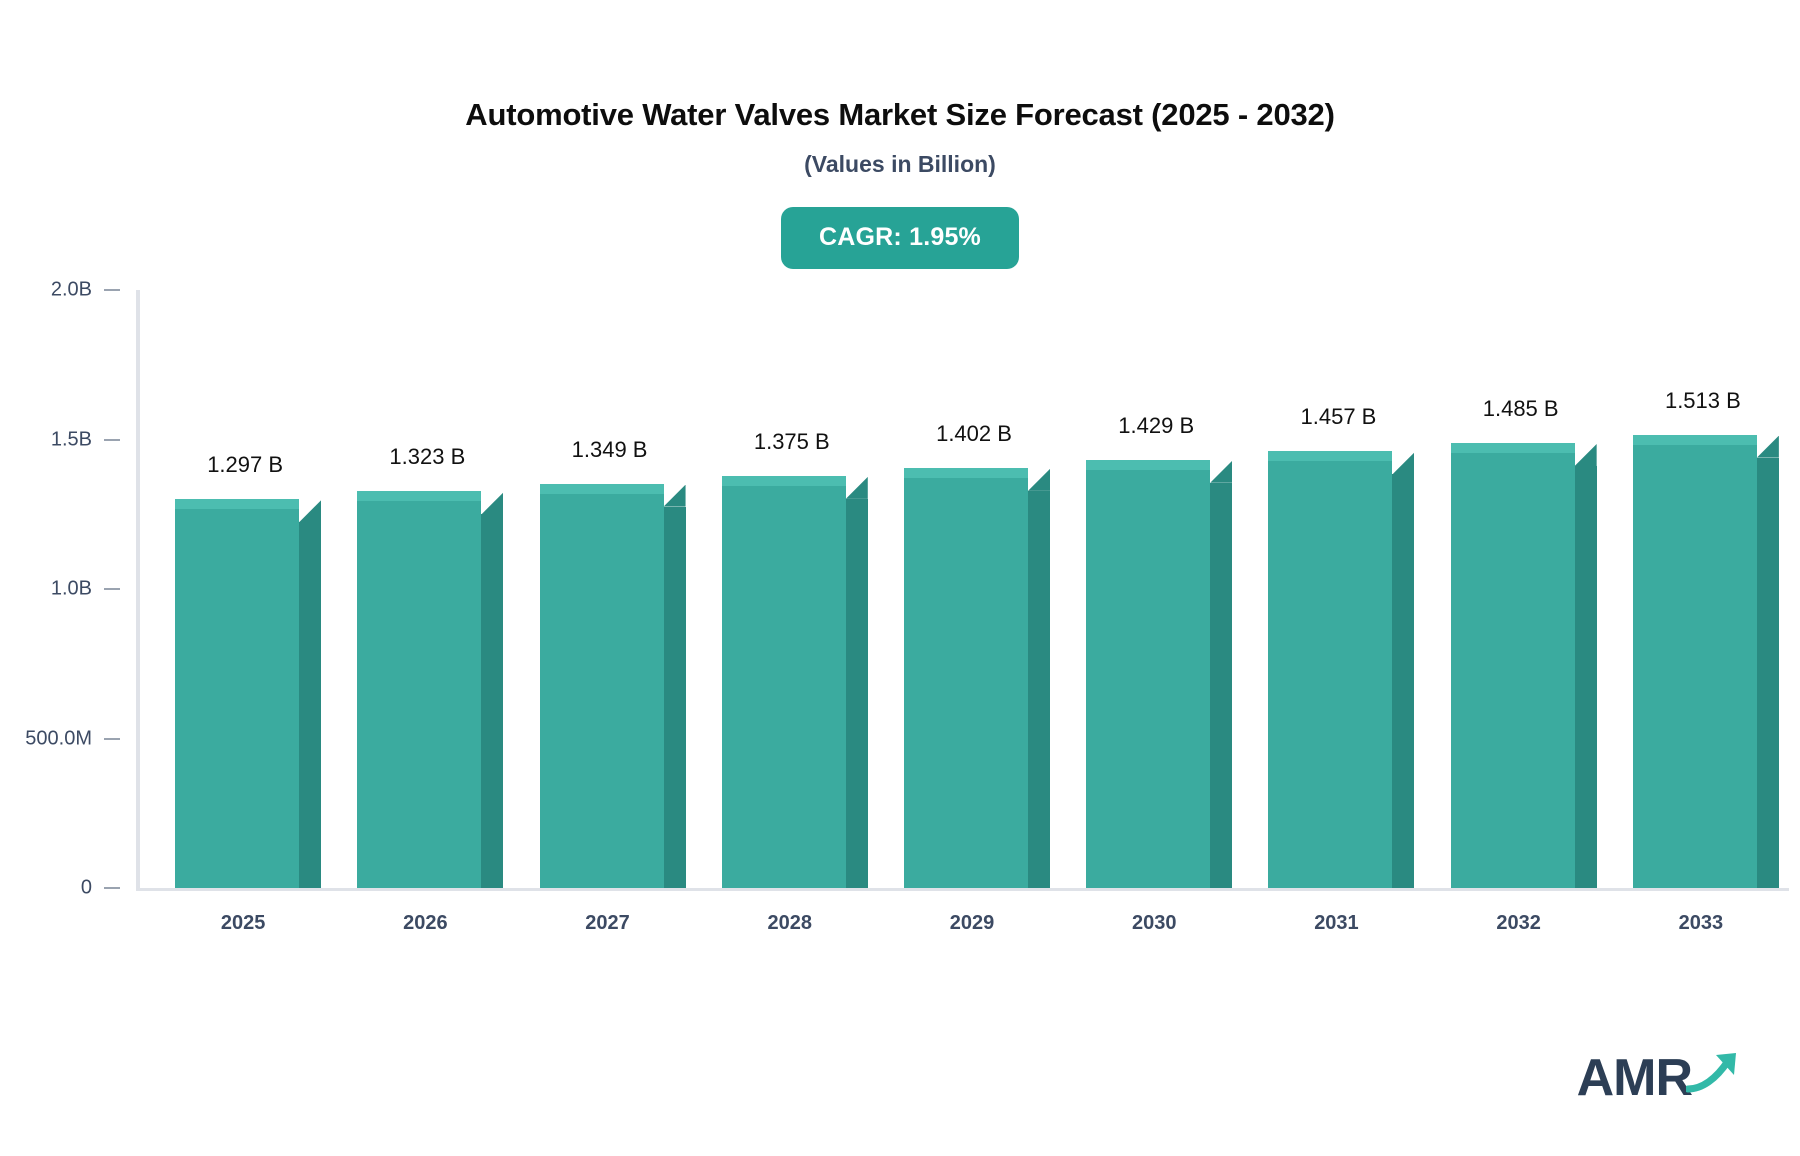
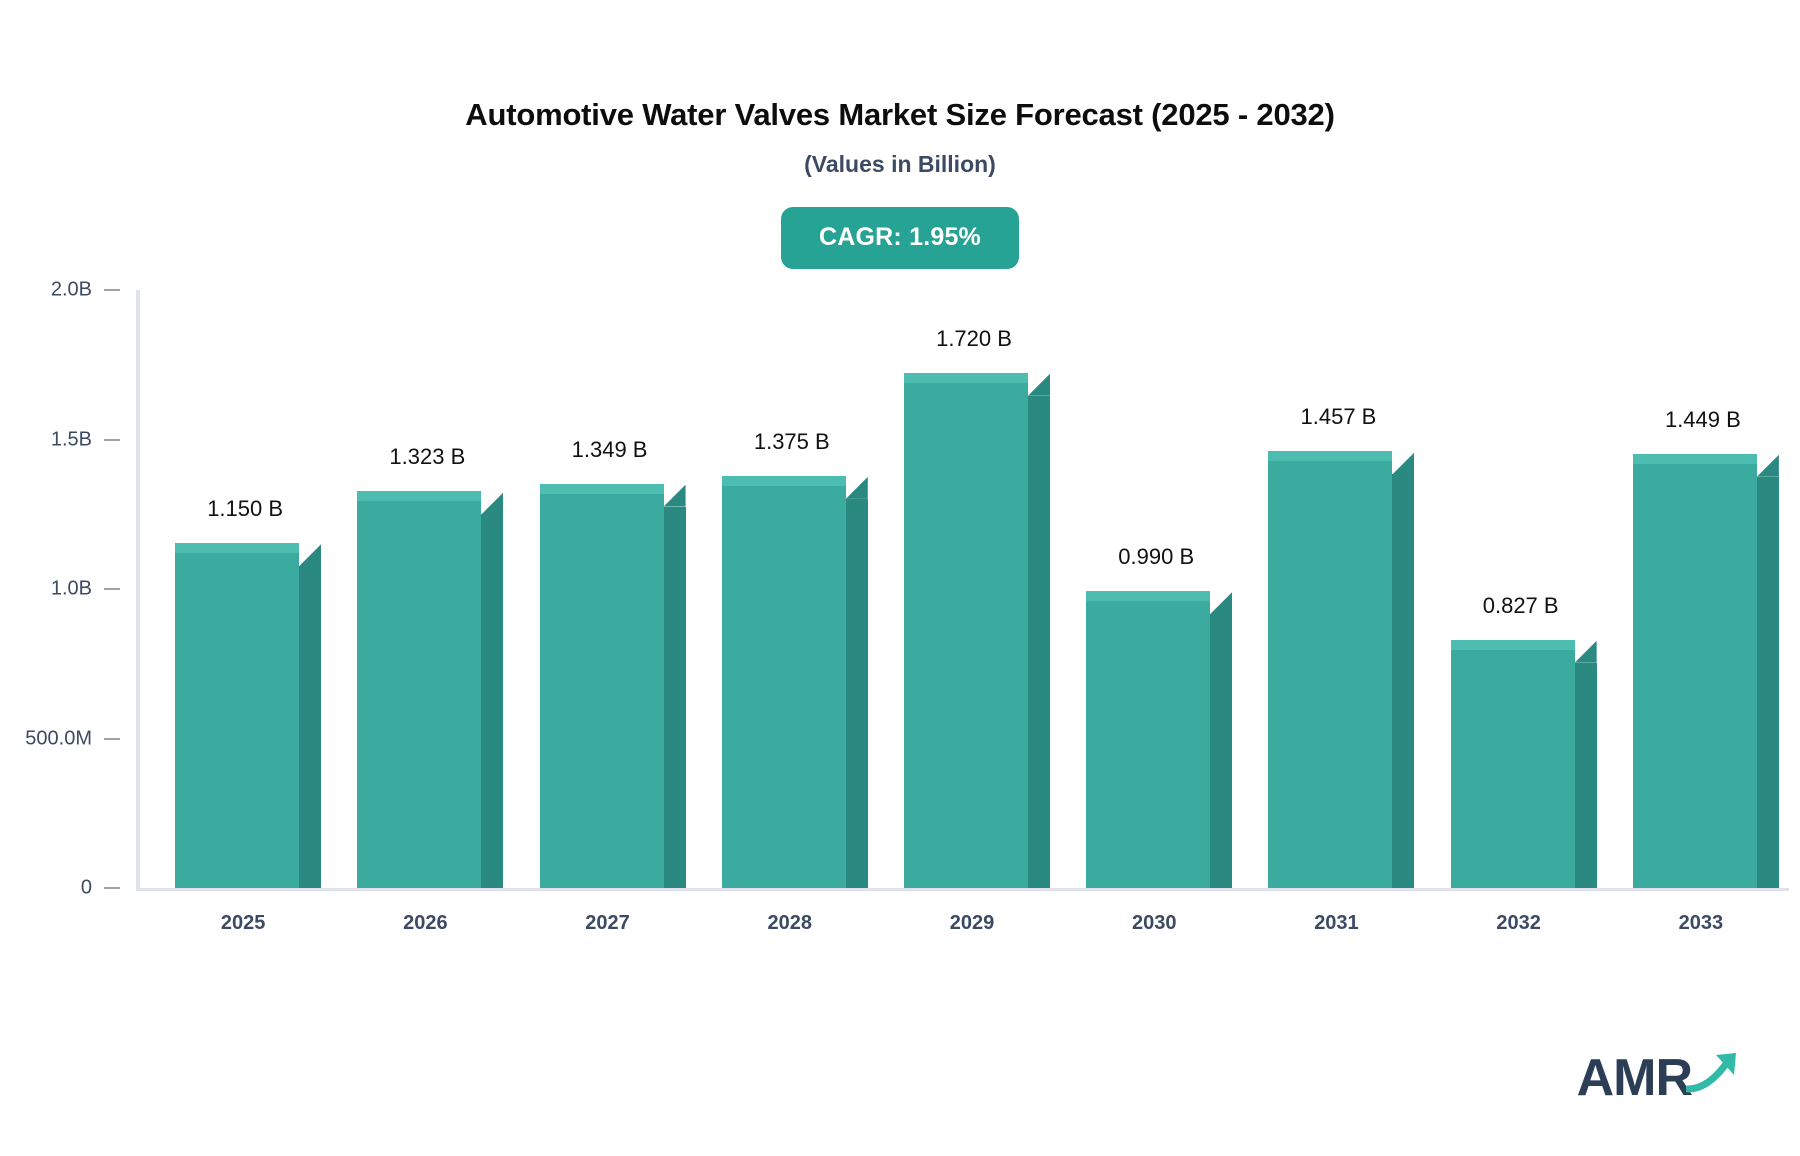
2025: 1.297 -> 1.150
2029: 1.402 -> 1.720
2030: 1.429 -> 0.990
2032: 1.485 -> 0.827
2033: 1.513 -> 1.449
